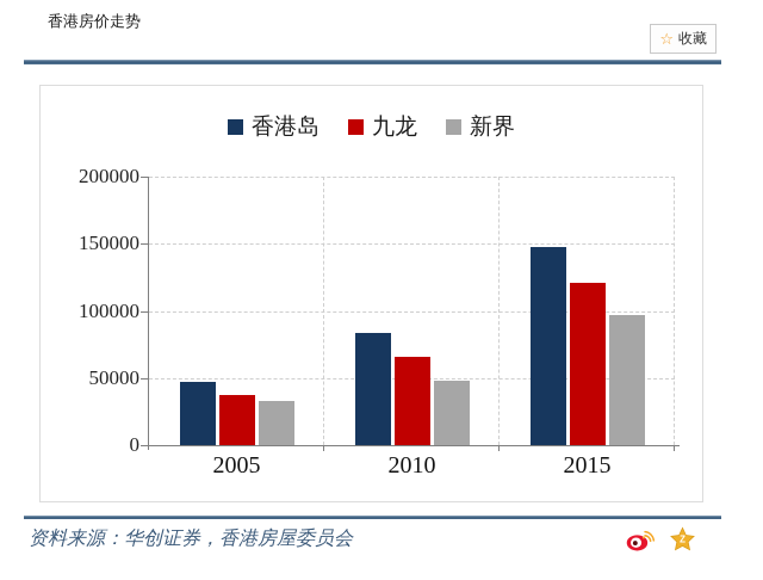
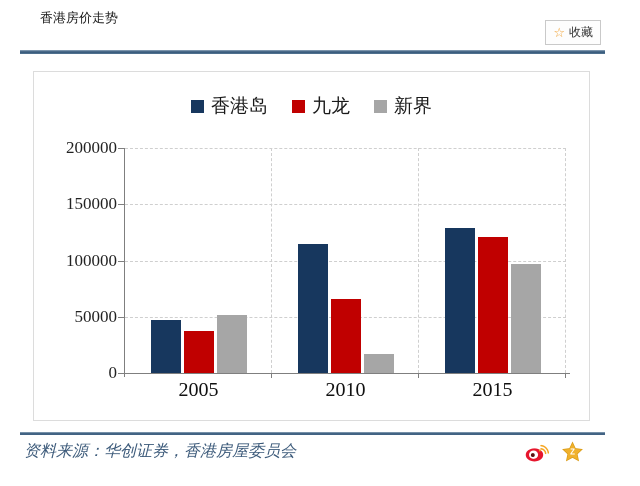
新界/2005: 33000 -> 52000
香港岛/2010: 84000 -> 115000
新界/2010: 48000 -> 17000
香港岛/2015: 148000 -> 129000
